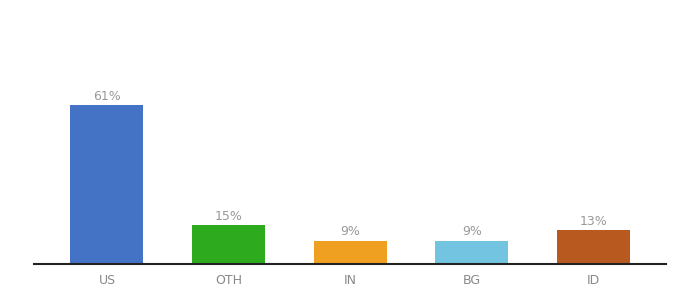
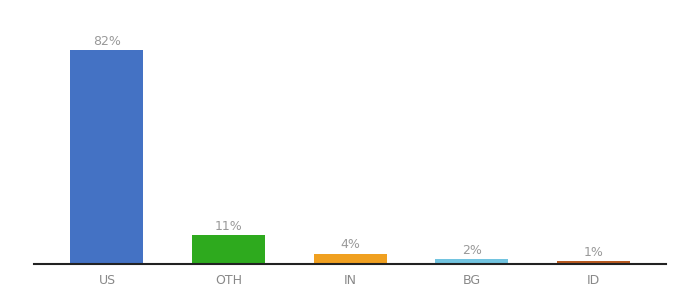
US: 61% -> 82%
OTH: 15% -> 11%
IN: 9% -> 4%
BG: 9% -> 2%
ID: 13% -> 1%
